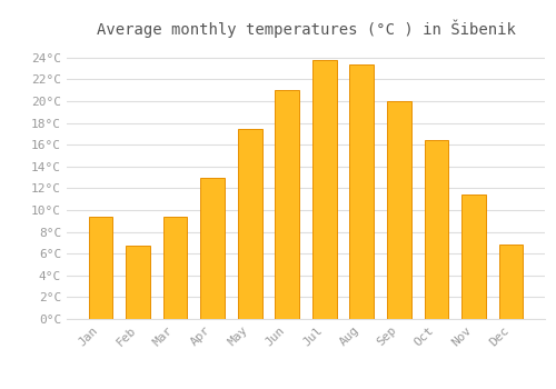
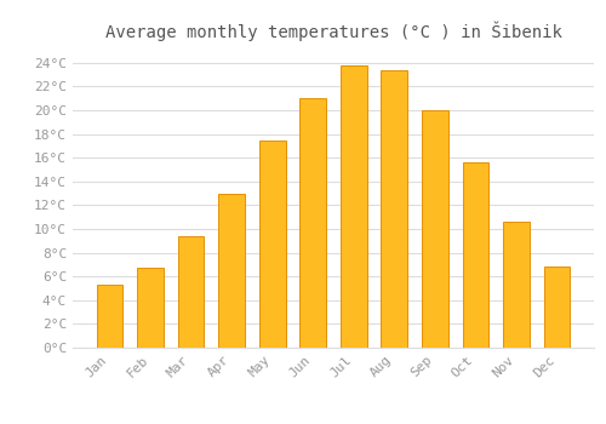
Jan: 9.4°C -> 5.3°C
Oct: 16.4°C -> 15.6°C
Nov: 11.4°C -> 10.6°C
